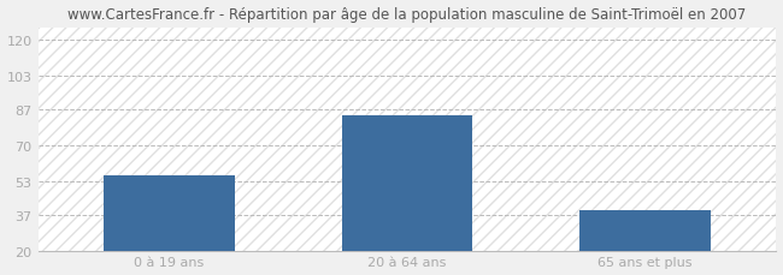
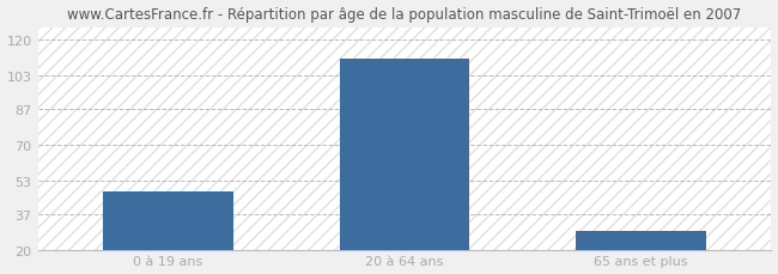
0 à 19 ans: 56 -> 48
20 à 64 ans: 84 -> 111
65 ans et plus: 39 -> 29
